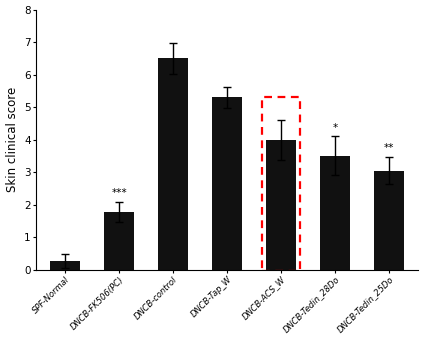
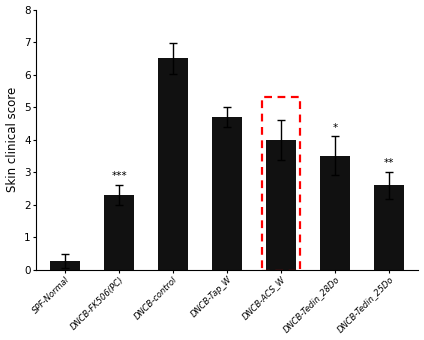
DNCB-FK506(PC): 1.78 -> 2.30
DNCB-Tap_W: 5.30 -> 4.70
DNCB-Tedin_25Do: 3.05 -> 2.60
